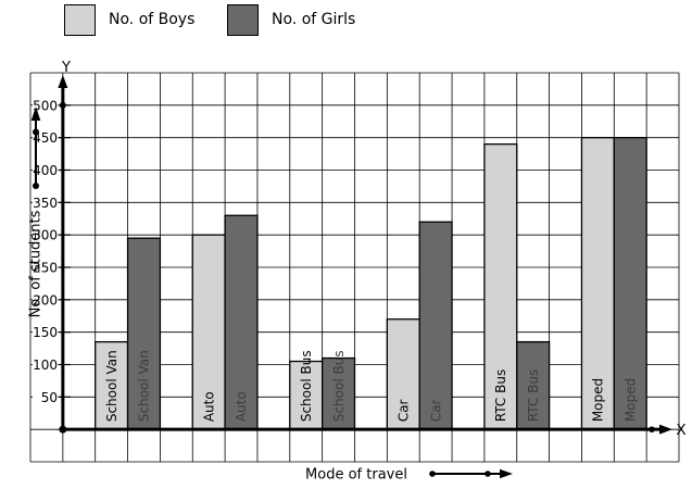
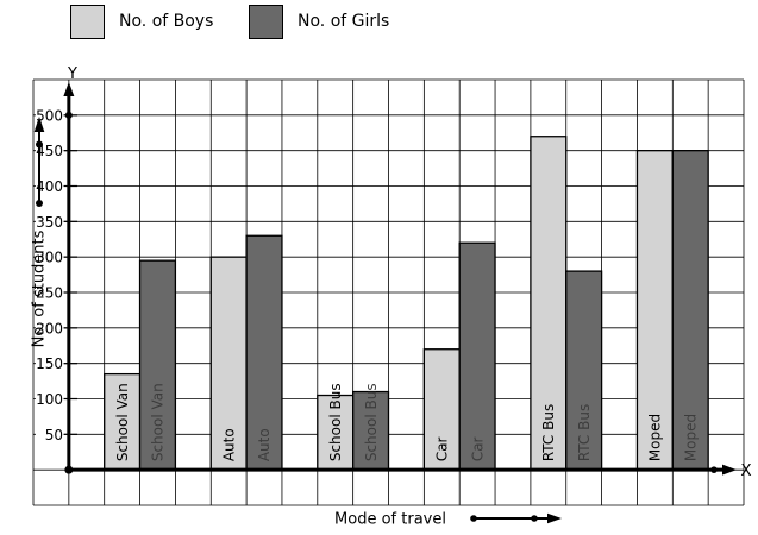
No. of Boys/RTC Bus: 440 -> 470
No. of Girls/RTC Bus: 140 -> 280
